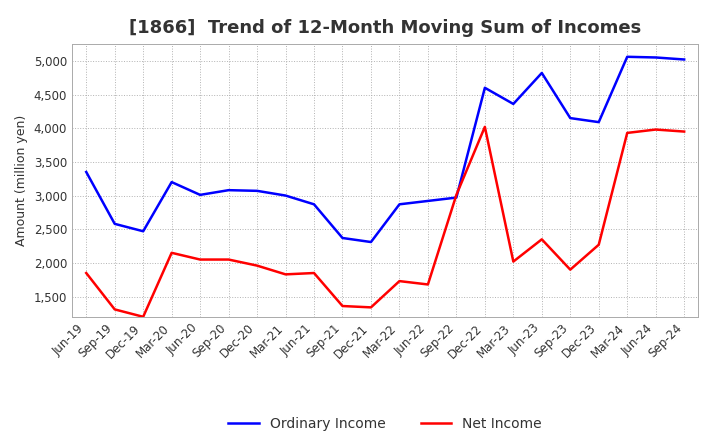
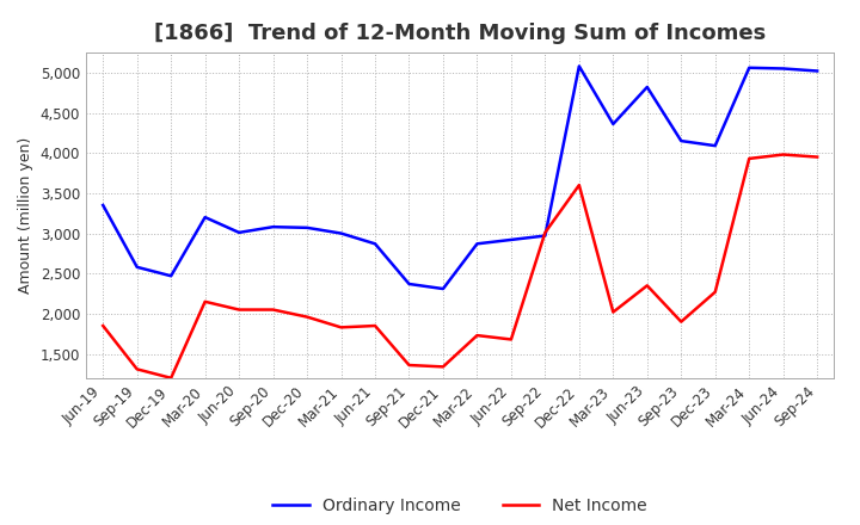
Ordinary Income/Dec-22: 4,600 -> 5,080
Net Income/Dec-22: 4,020 -> 3,600
